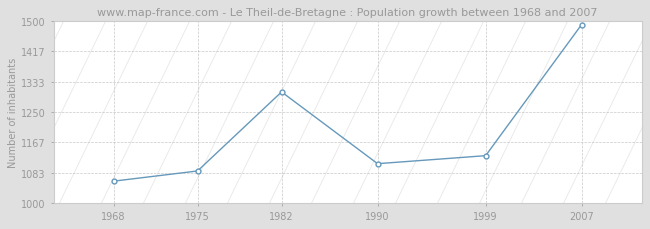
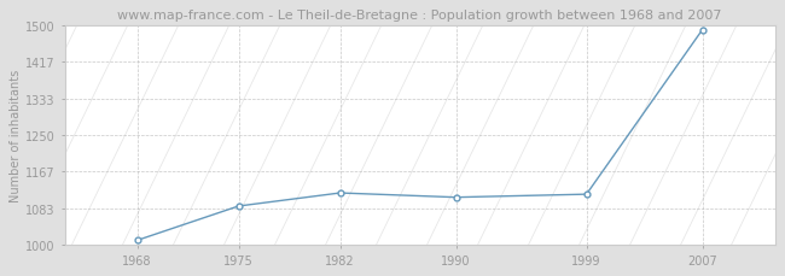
1968: 1060 -> 1010
1982: 1305 -> 1118
1999: 1130 -> 1115
